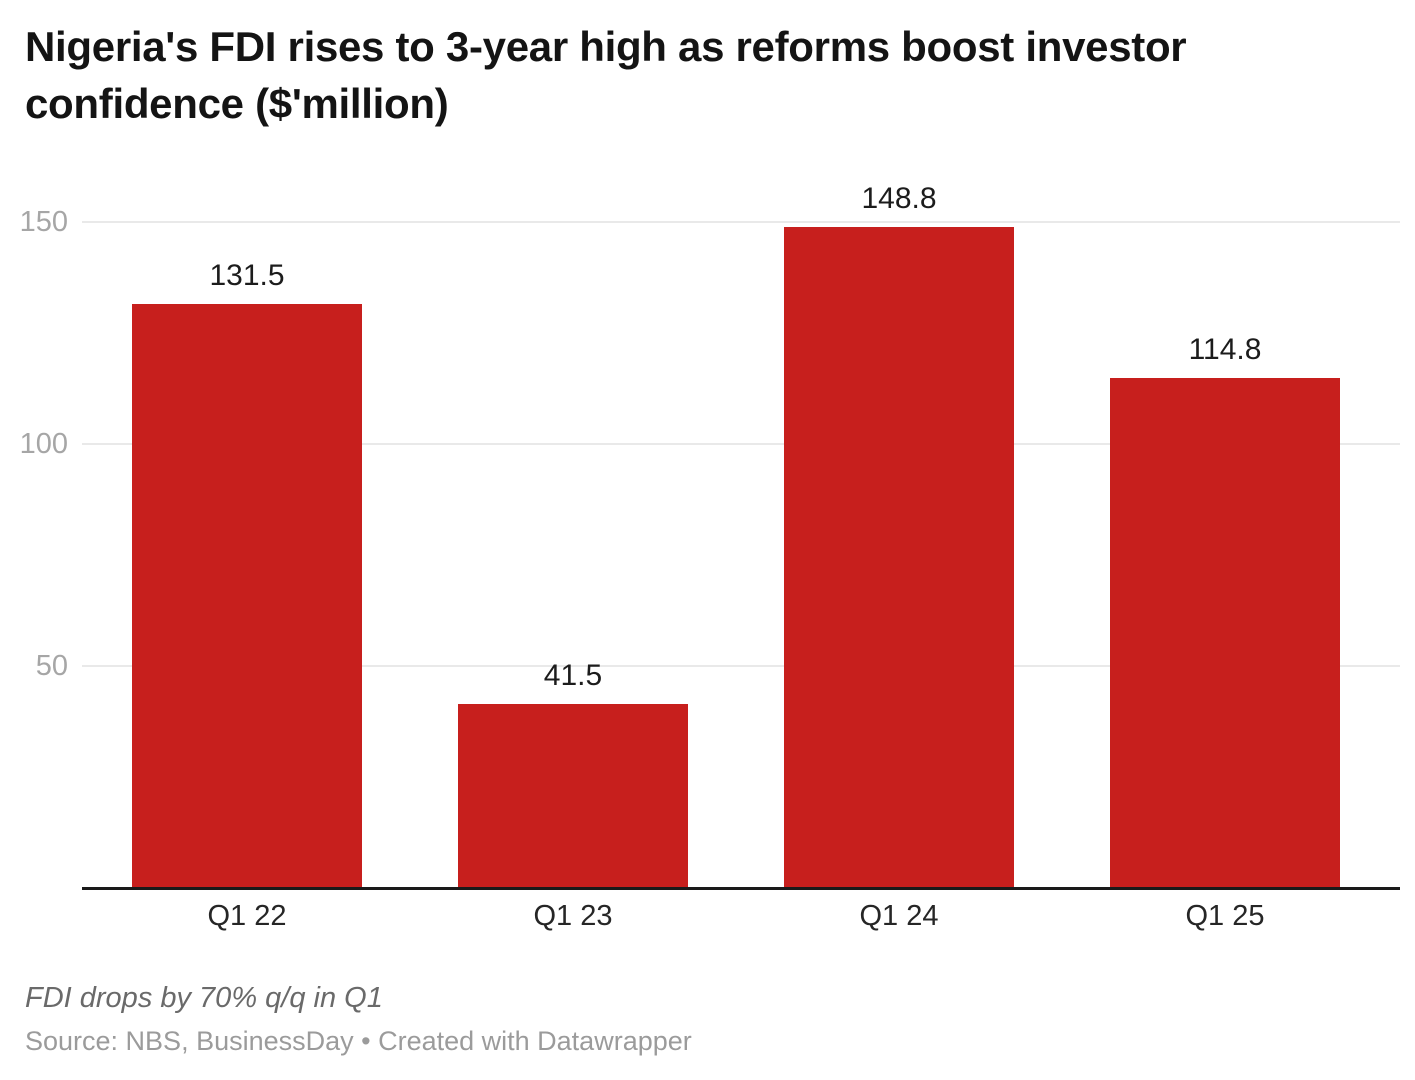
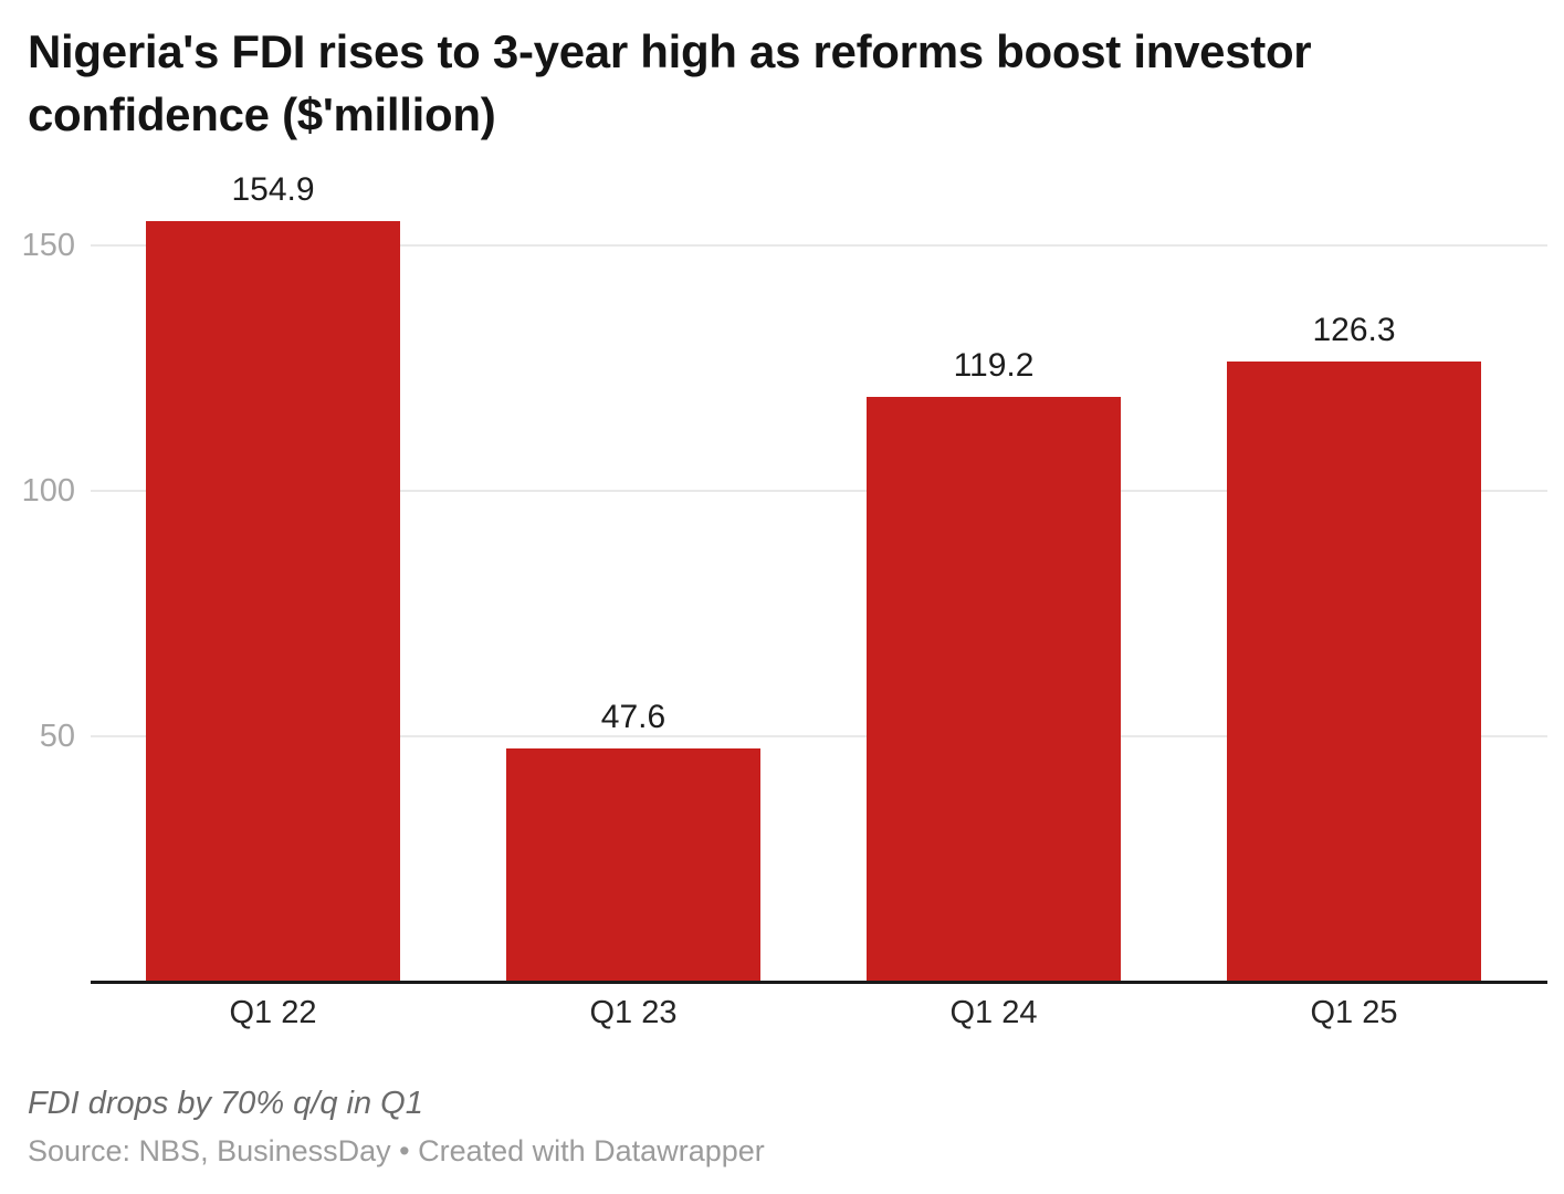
Q1 22: 131.5 -> 154.9
Q1 23: 41.5 -> 47.6
Q1 24: 148.8 -> 119.2
Q1 25: 114.8 -> 126.3
